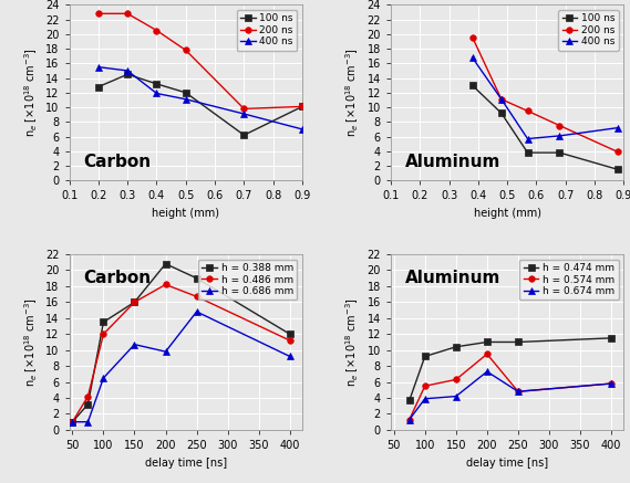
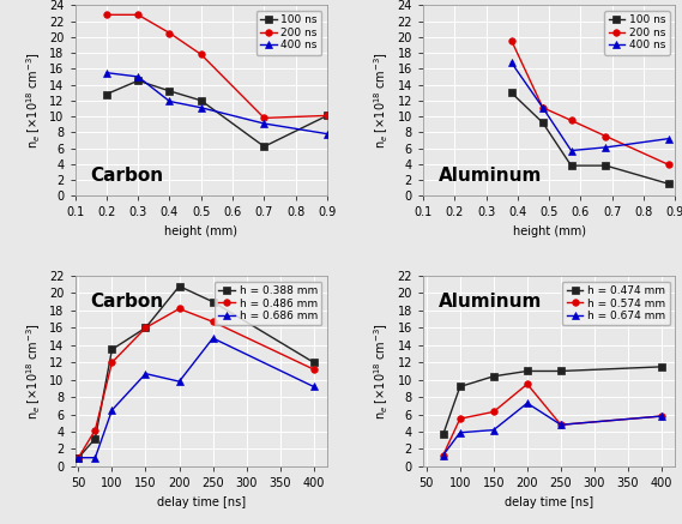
400 ns/0.9: 7.0 -> 7.8
